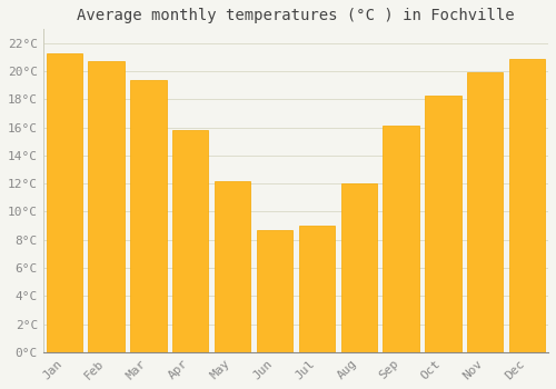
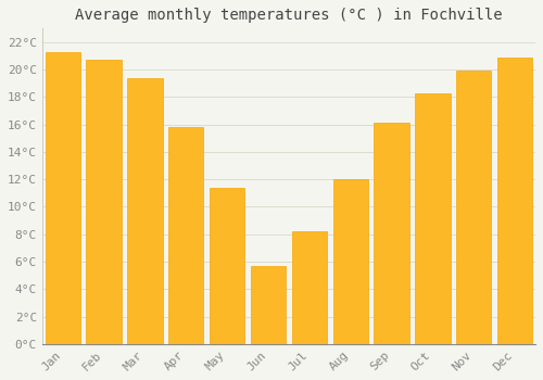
May: 12.2°C -> 11.4°C
Jun: 8.7°C -> 5.7°C
Jul: 9.0°C -> 8.2°C
